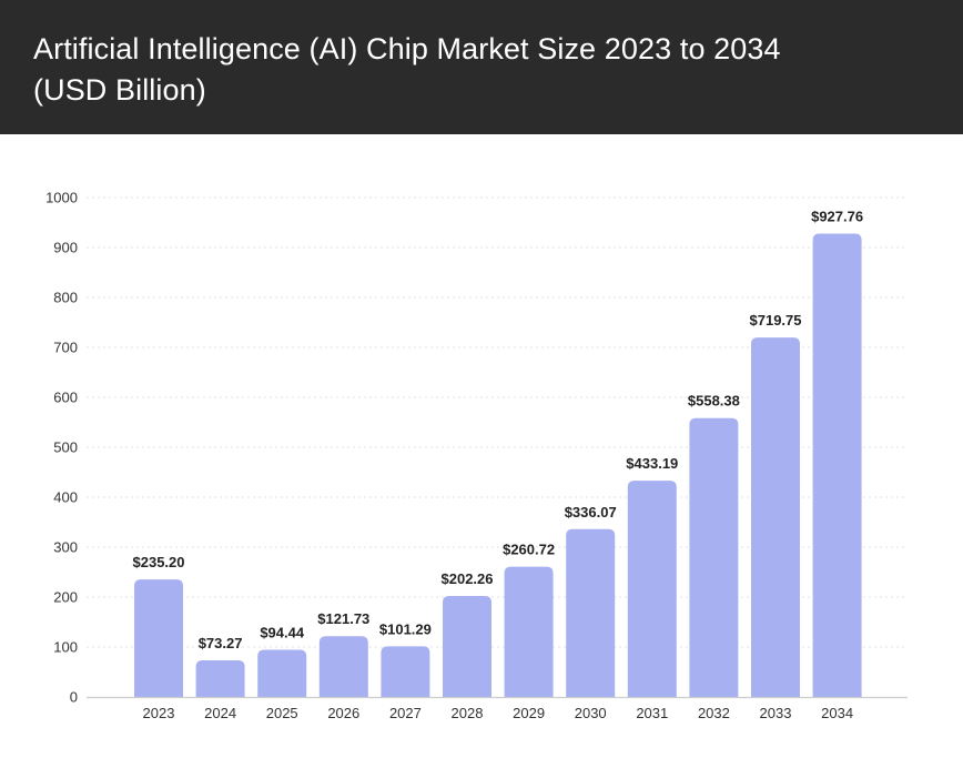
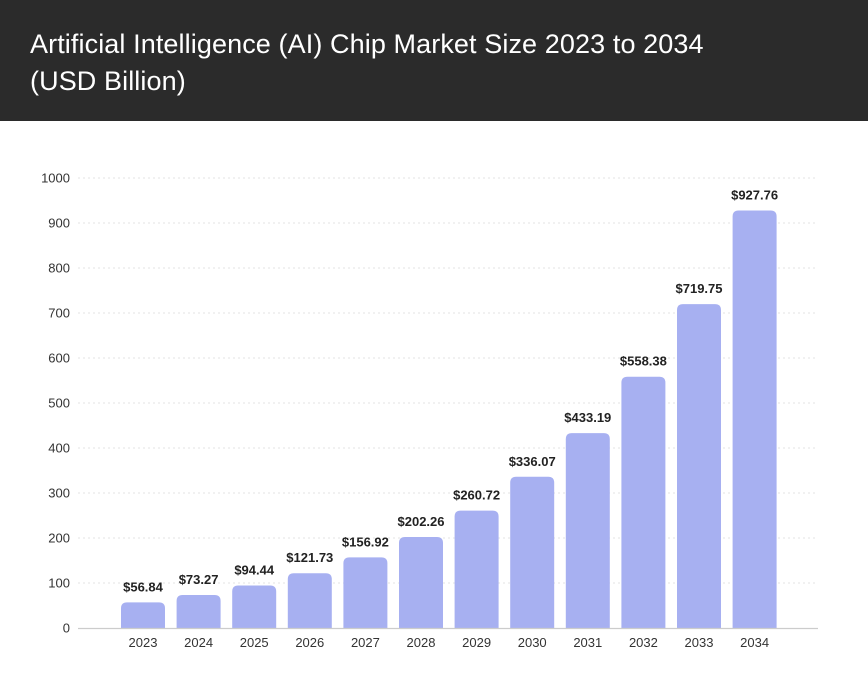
2023: $235.20 -> $56.84
2027: $101.29 -> $156.92
